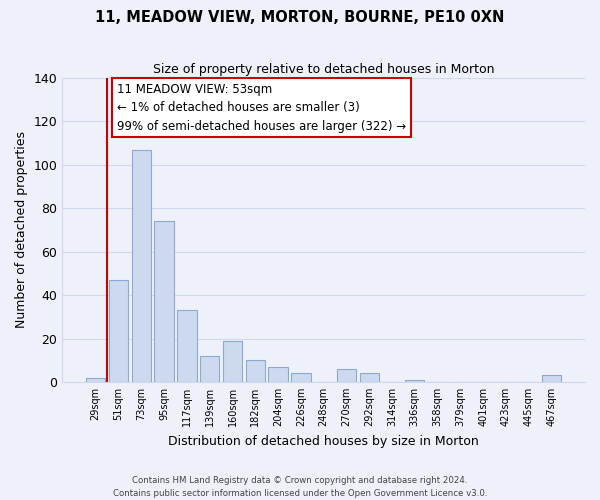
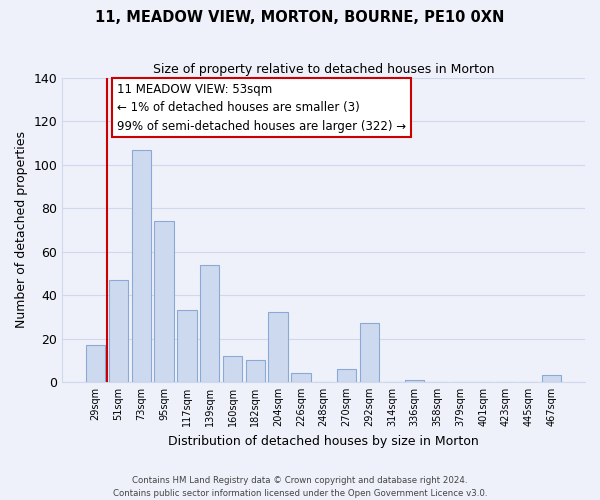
29sqm: 2 -> 17
139sqm: 12 -> 54
160sqm: 19 -> 12
204sqm: 7 -> 32
292sqm: 4 -> 27
